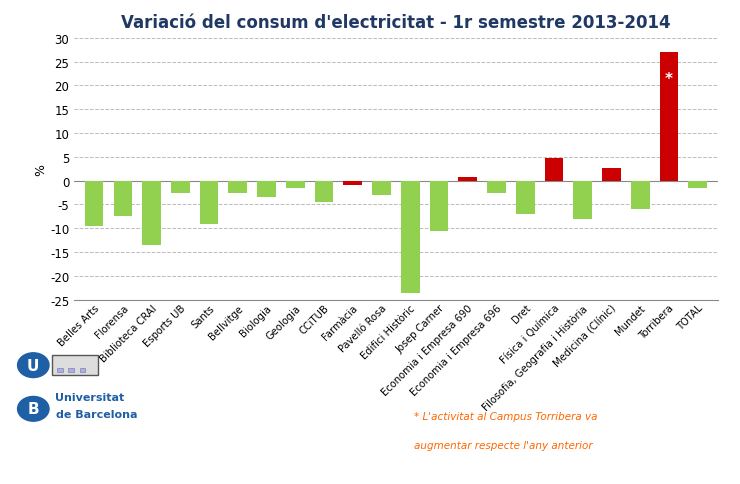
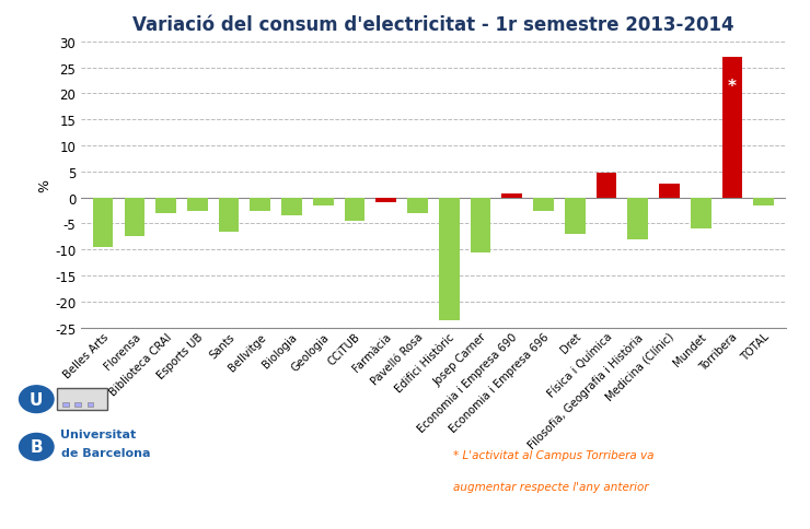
Biblioteca CRAI: -13.5 -> -3.0
Sants: -9.0 -> -6.5
